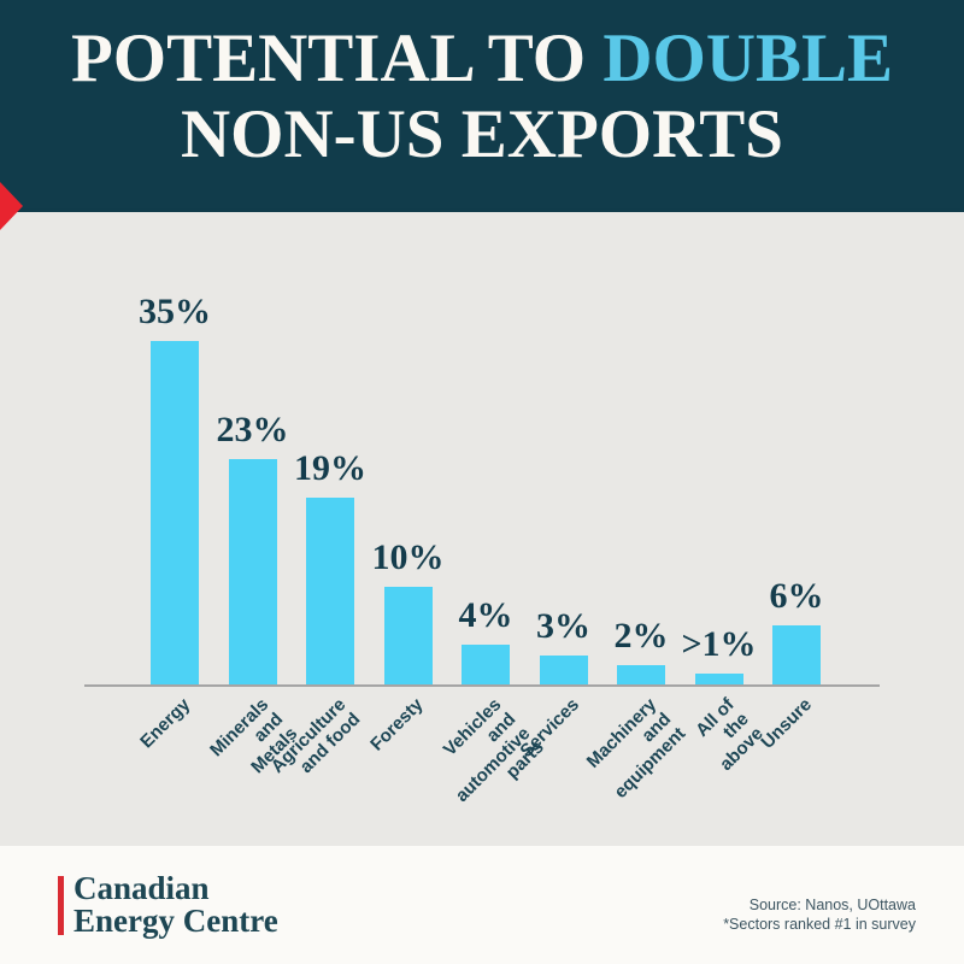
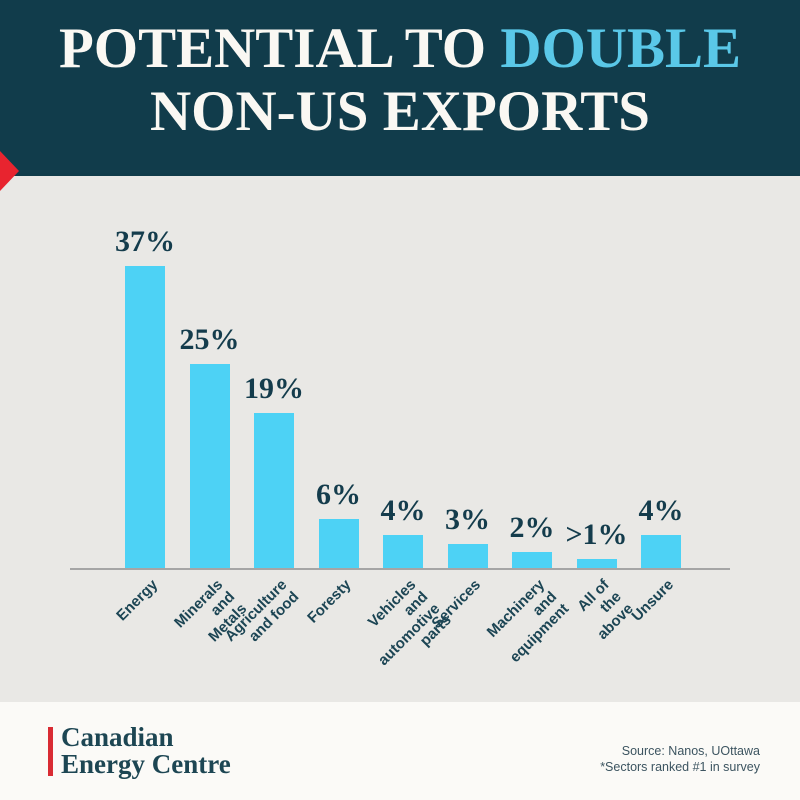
Energy: 35% -> 37%
Minerals and Metals: 23% -> 25%
Foresty: 10% -> 6%
Unsure: 6% -> 4%
